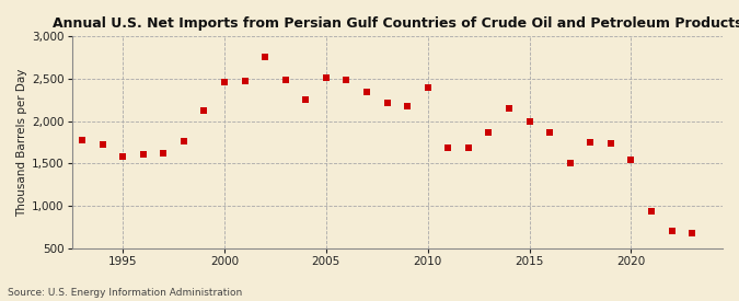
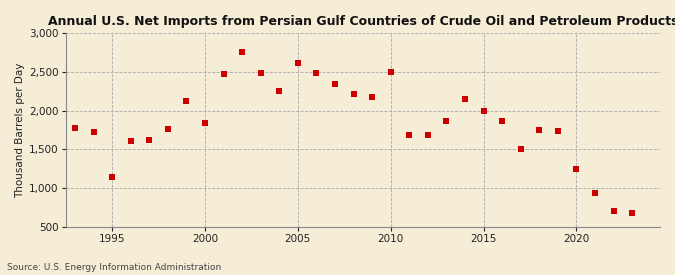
1995: 1,580 -> 1,140
2000: 2,460 -> 1,840
2005: 2,510 -> 2,620
2010: 2,390 -> 2,500
2020: 1,540 -> 1,240
